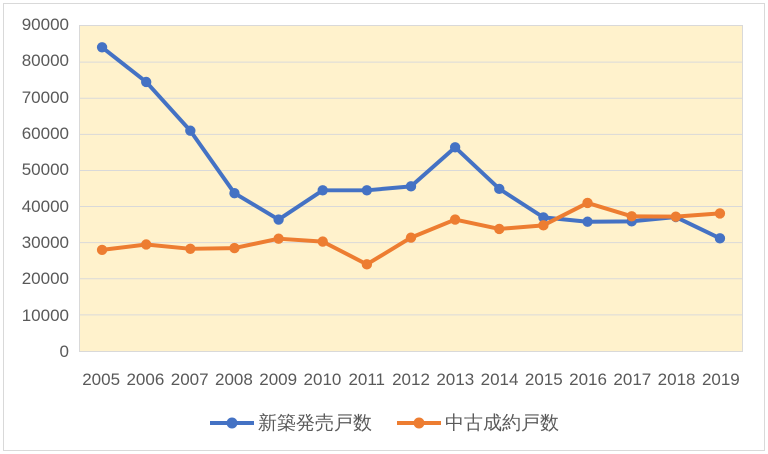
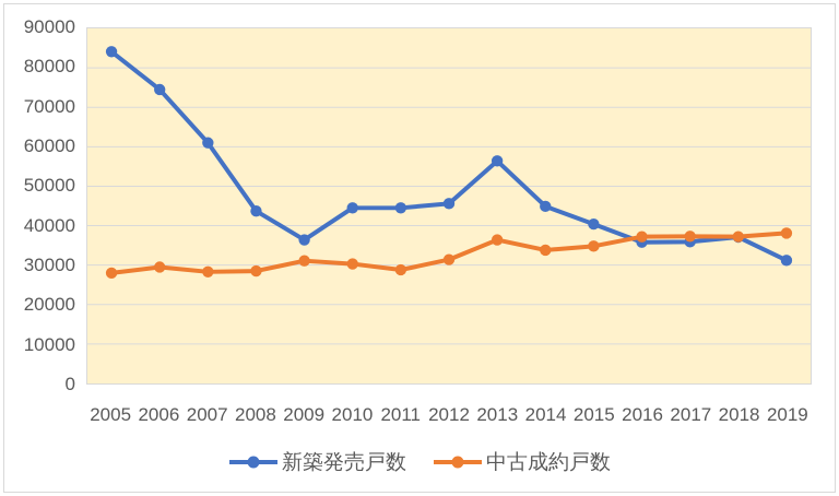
中古成約戸数/2011: 24000 -> 29000
新築発売戸数/2015: 37000 -> 40000
中古成約戸数/2016: 41000 -> 37000
